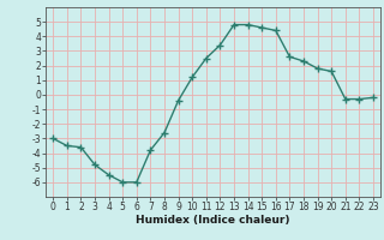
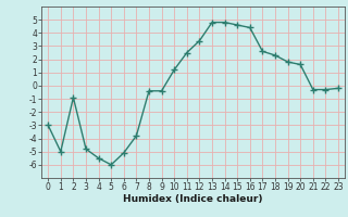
1: -3.5 -> -5.0
2: -3.6 -> -0.9
6: -6.0 -> -5.1
8: -2.6 -> -0.4
